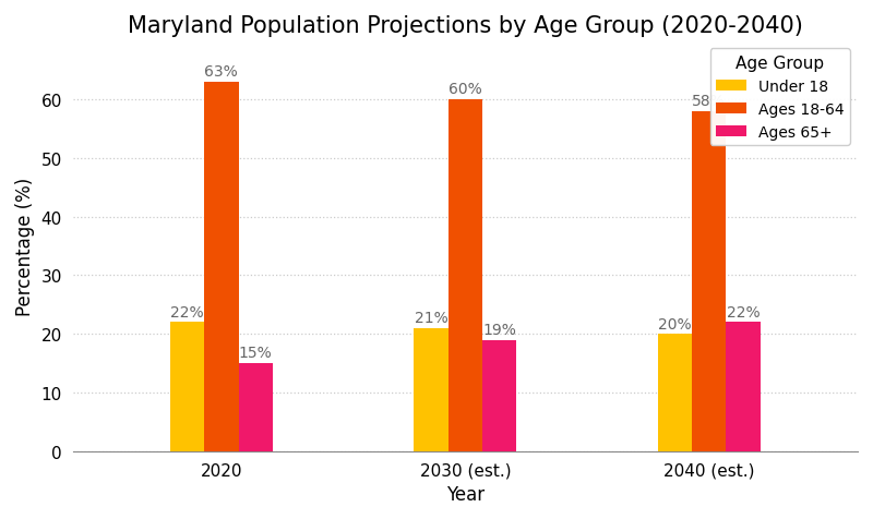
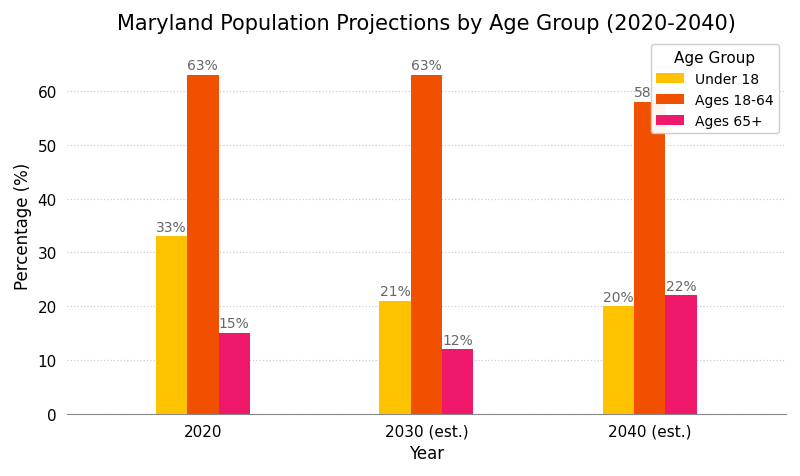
Under 18/2020: 22% -> 33%
Ages 18-64/2030 (est.): 60% -> 63%
Ages 65+/2030 (est.): 19% -> 12%
